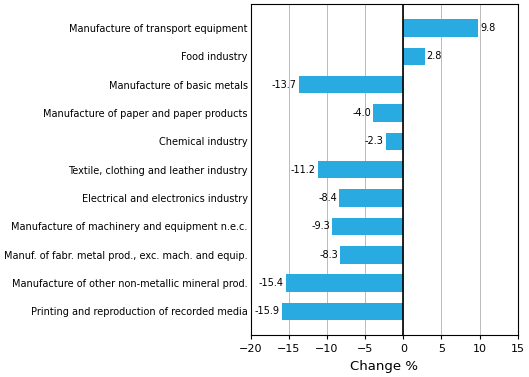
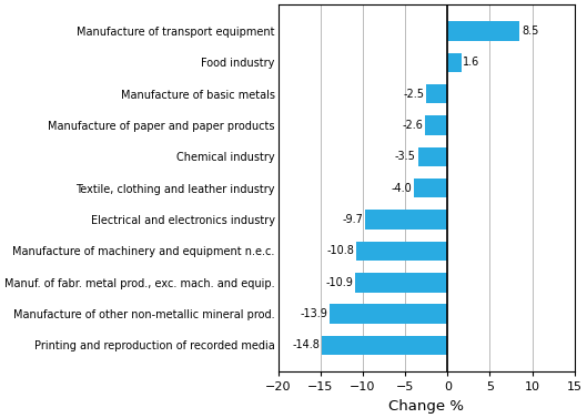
Manufacture of transport equipment: 9.8 -> 8.5
Food industry: 2.8 -> 1.6
Manufacture of basic metals: -13.7 -> -2.5
Manufacture of paper and paper products: -4.0 -> -2.6
Chemical industry: -2.3 -> -3.5
Textile, clothing and leather industry: -11.2 -> -4.0
Electrical and electronics industry: -8.4 -> -9.7
Manufacture of machinery and equipment n.e.c.: -9.3 -> -10.8
Manuf. of fabr. metal prod., exc. mach. and equip.: -8.3 -> -10.9
Manufacture of other non-metallic mineral prod.: -15.4 -> -13.9
Printing and reproduction of recorded media: -15.9 -> -14.8
